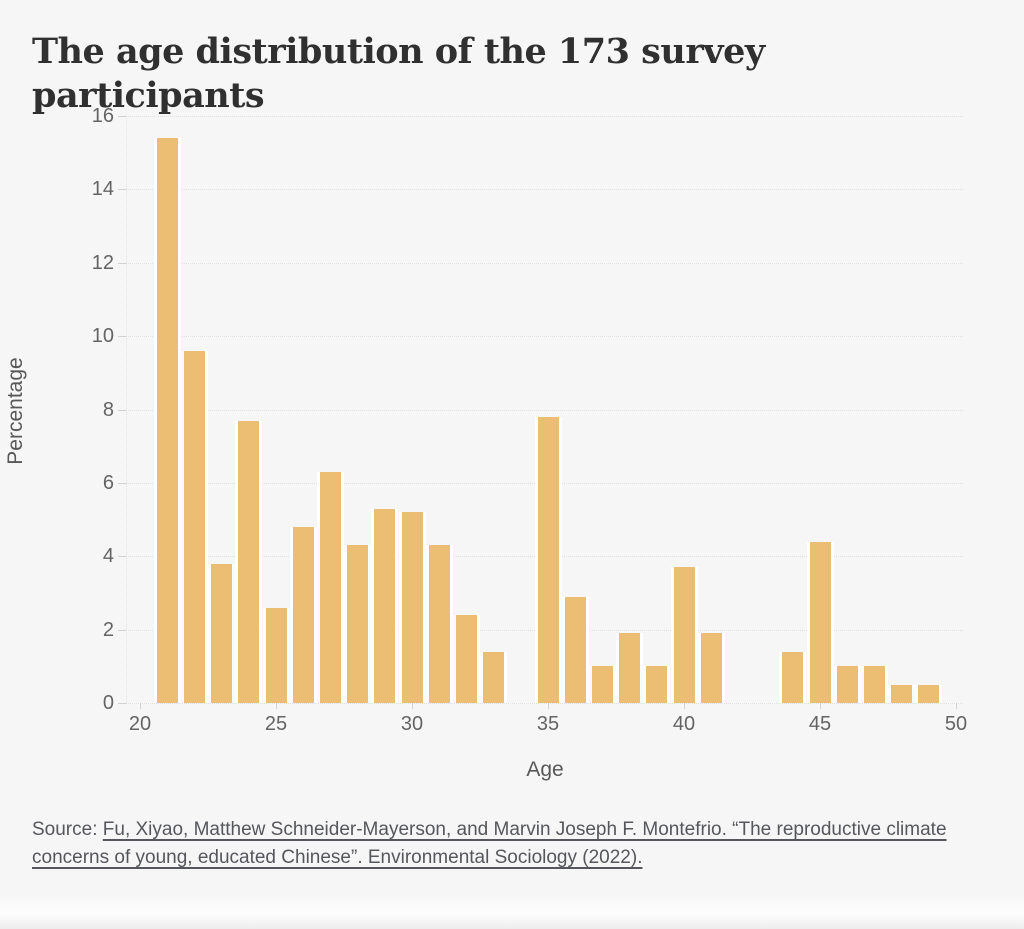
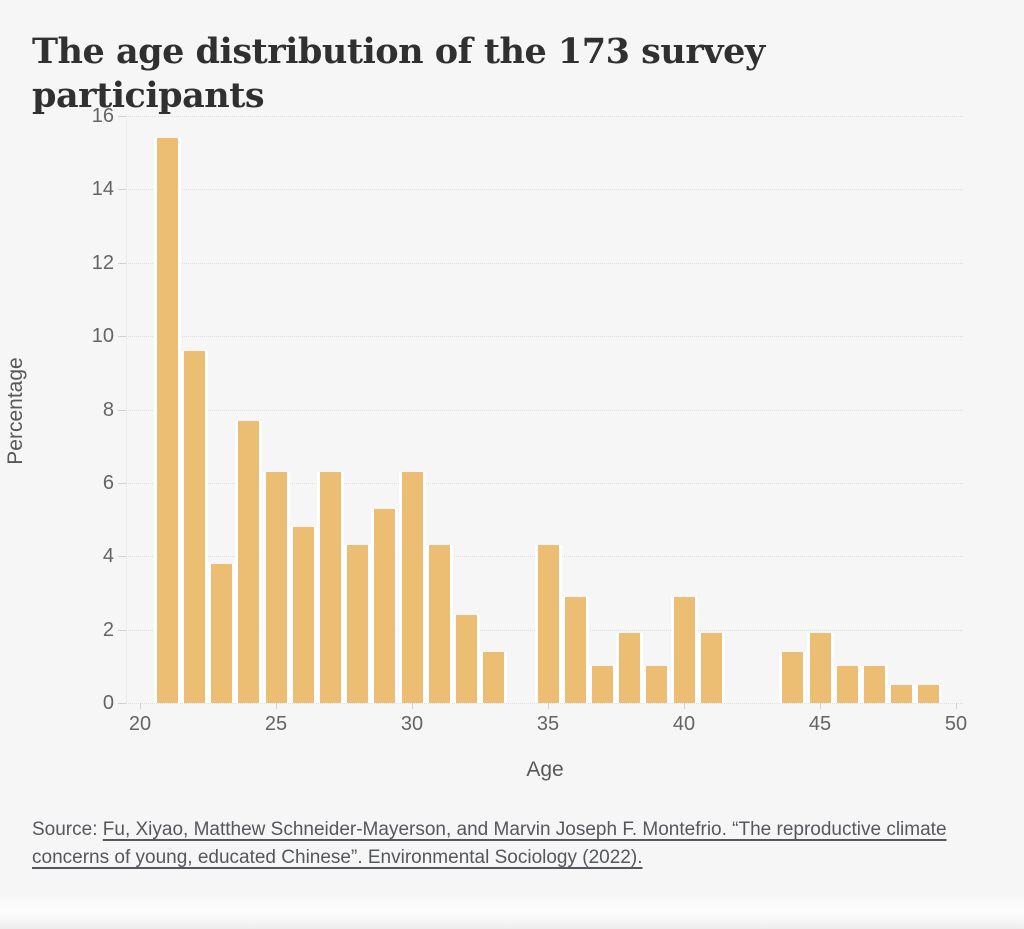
25: 2.6 -> 6.3
30: 5.2 -> 6.3
35: 7.8 -> 4.3
40: 3.7 -> 2.9
45: 4.4 -> 1.9
